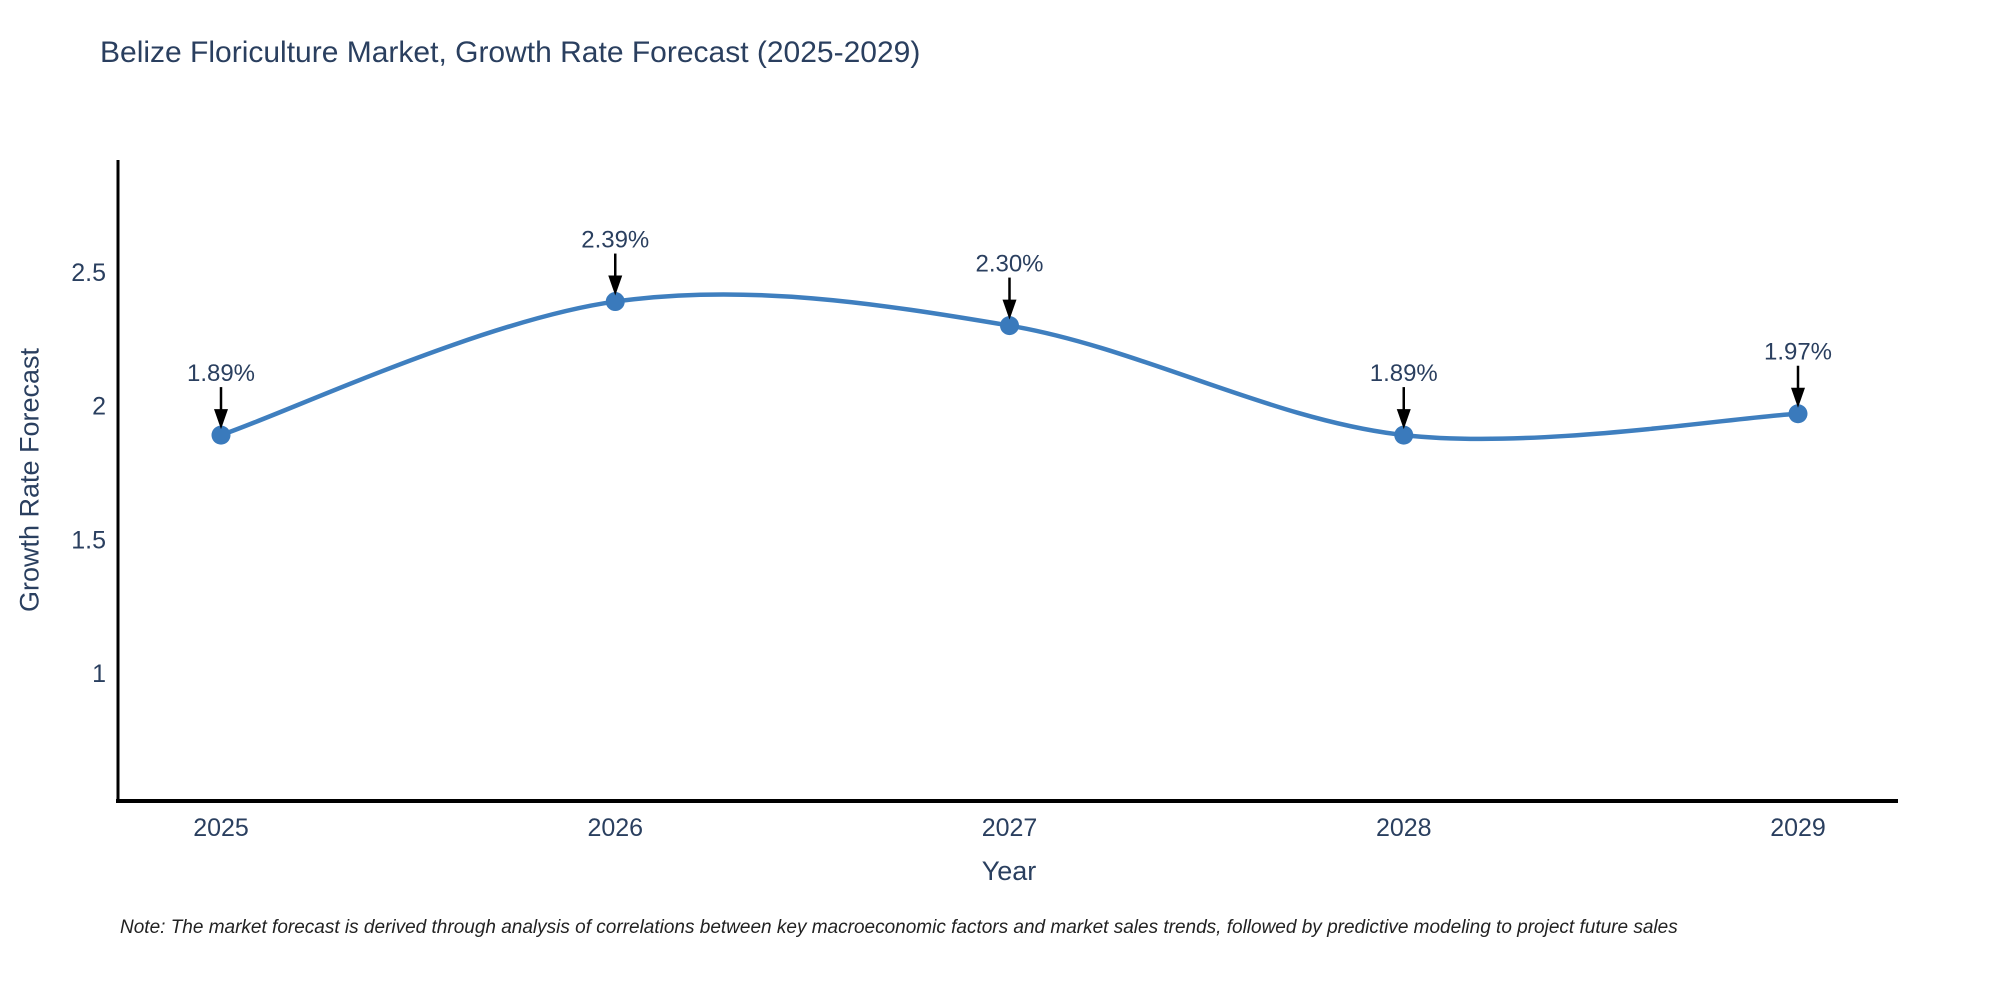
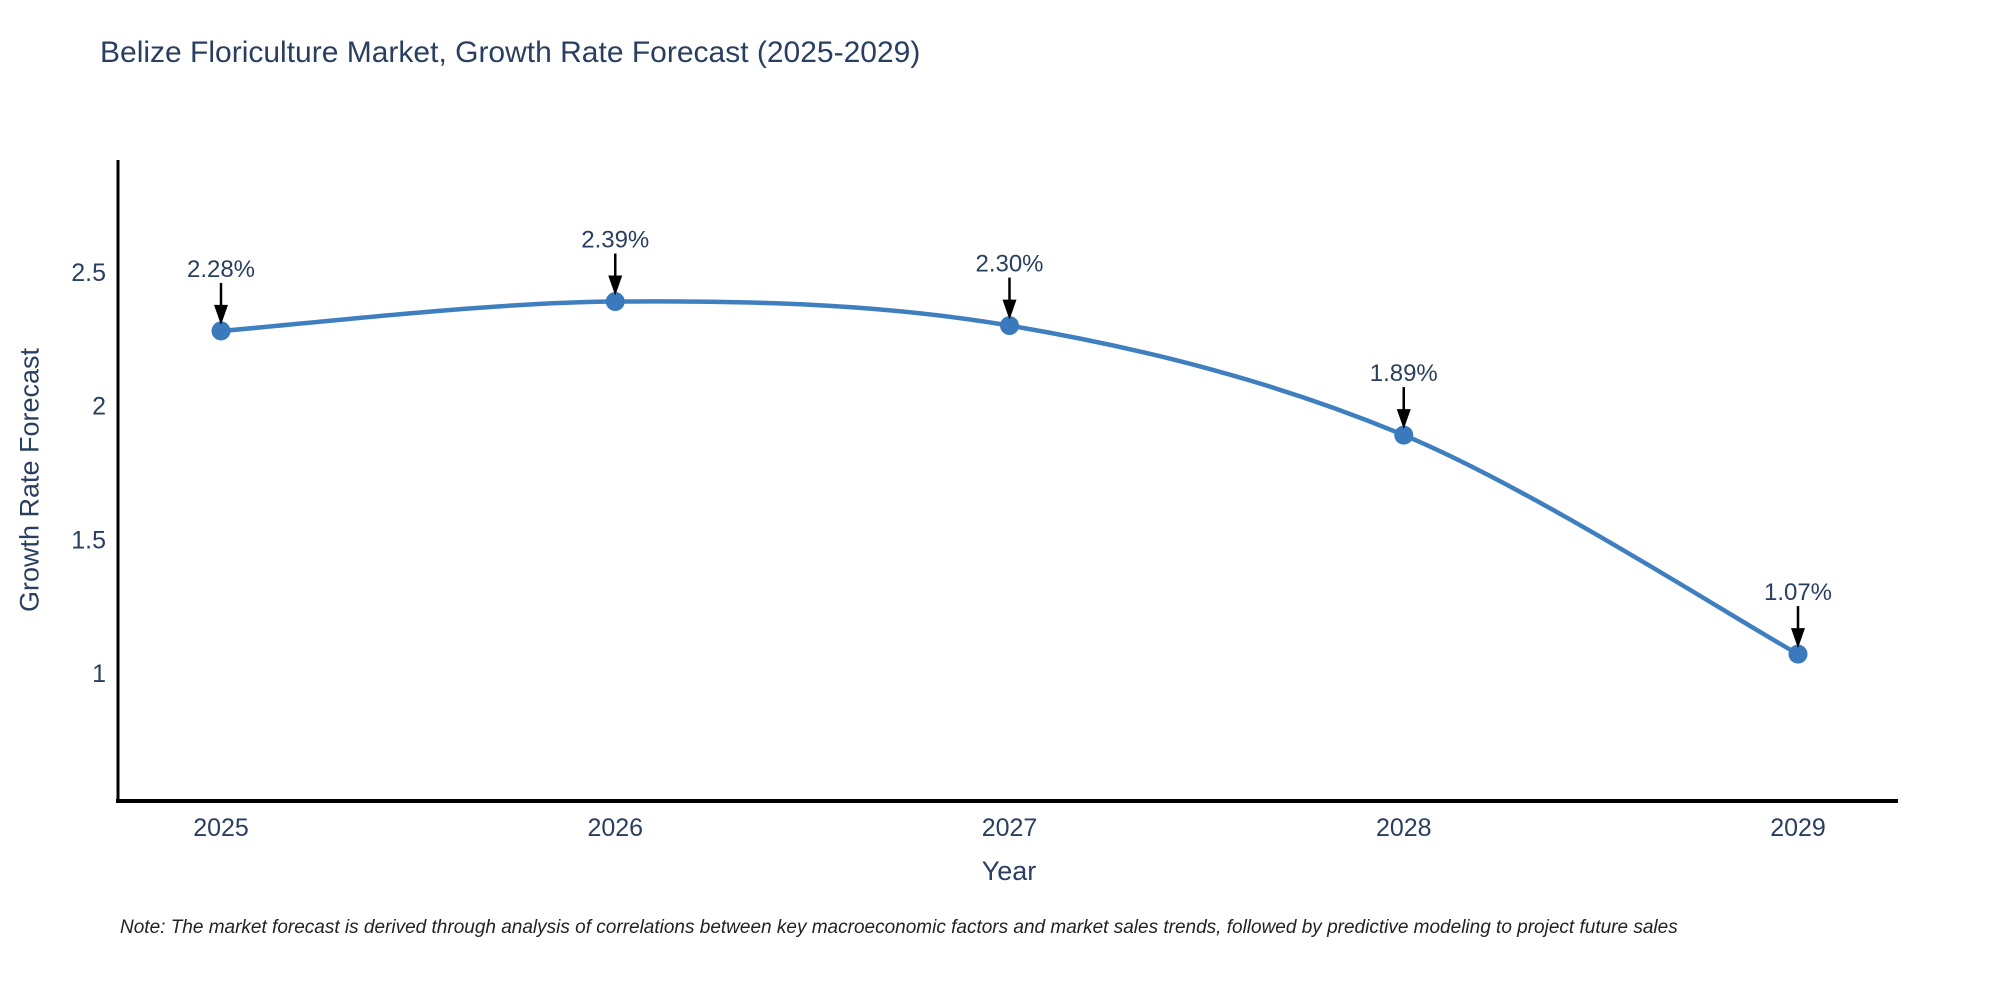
2025: 1.89% -> 2.28%
2029: 1.97% -> 1.07%
